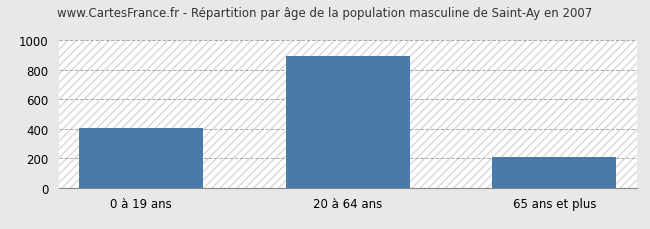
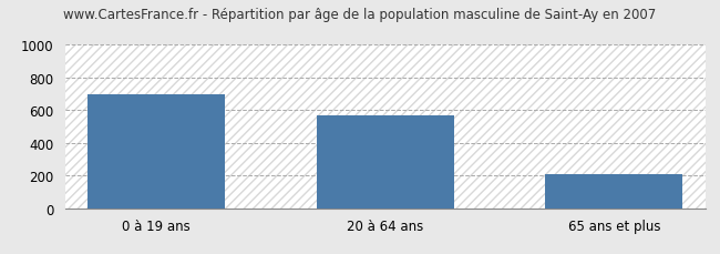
0 à 19 ans: 400 -> 700
20 à 64 ans: 900 -> 570
